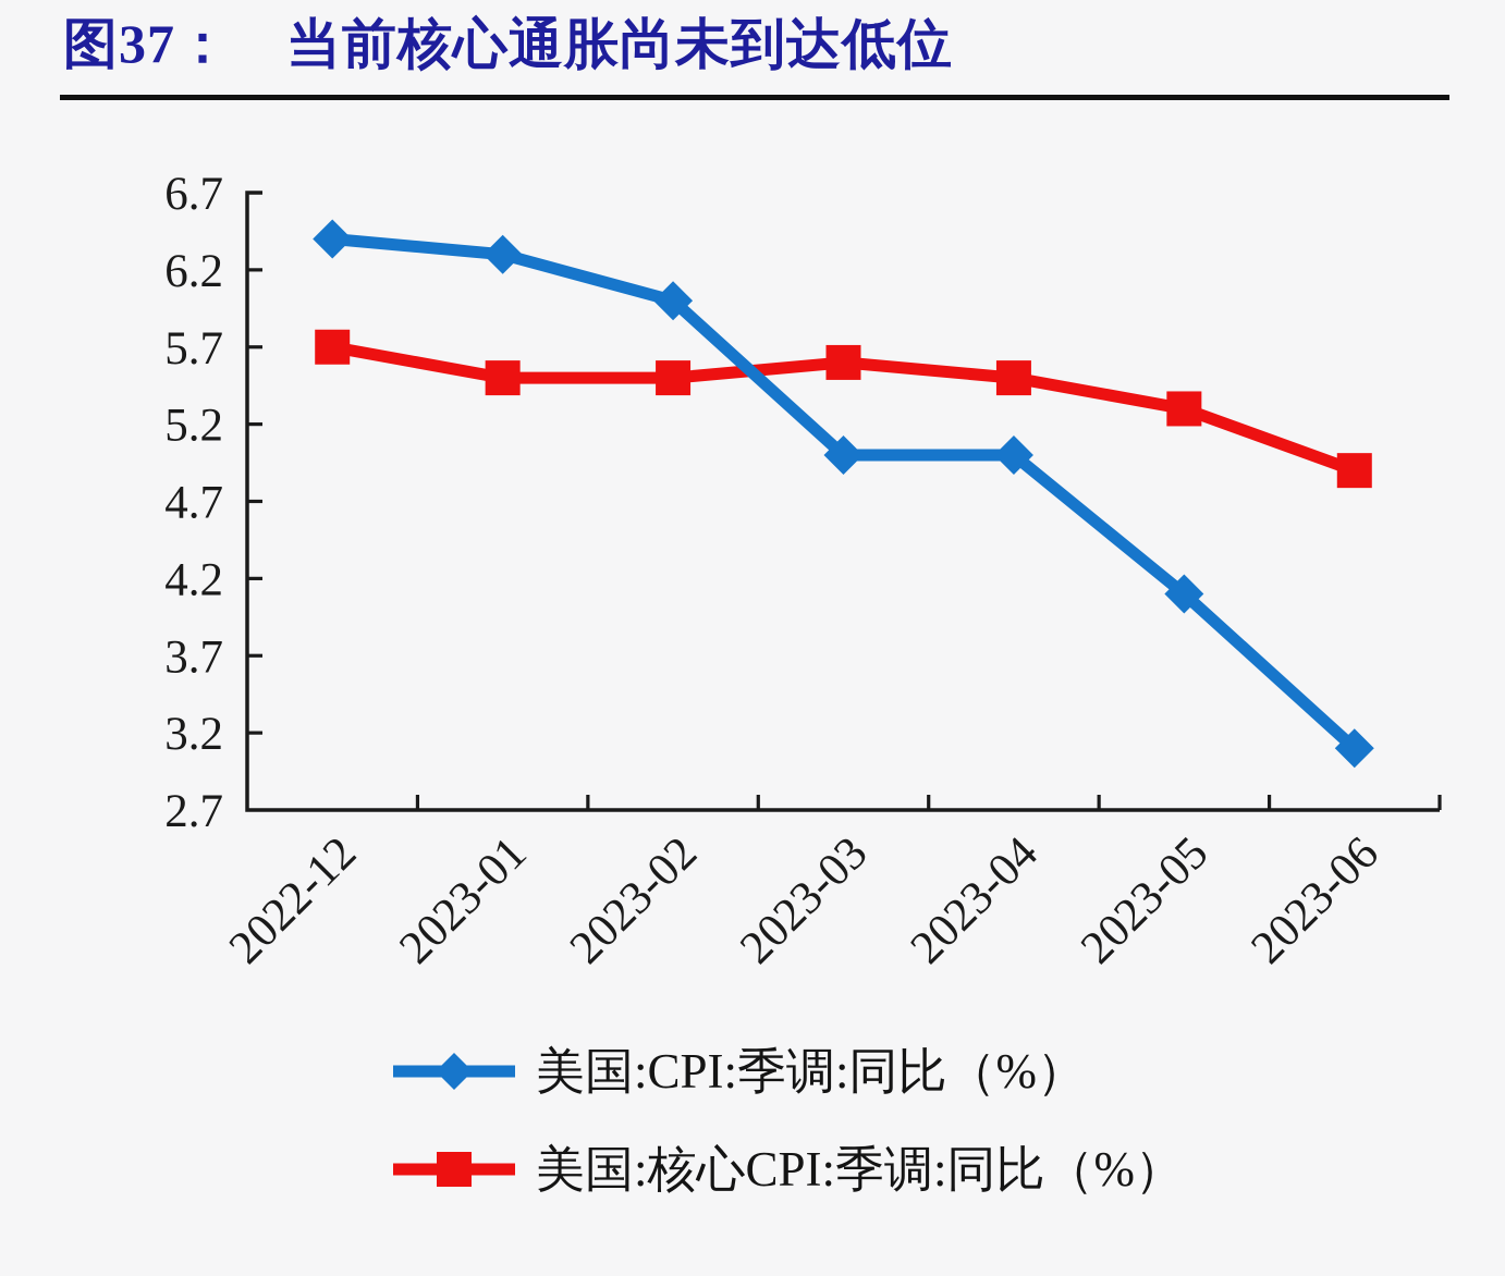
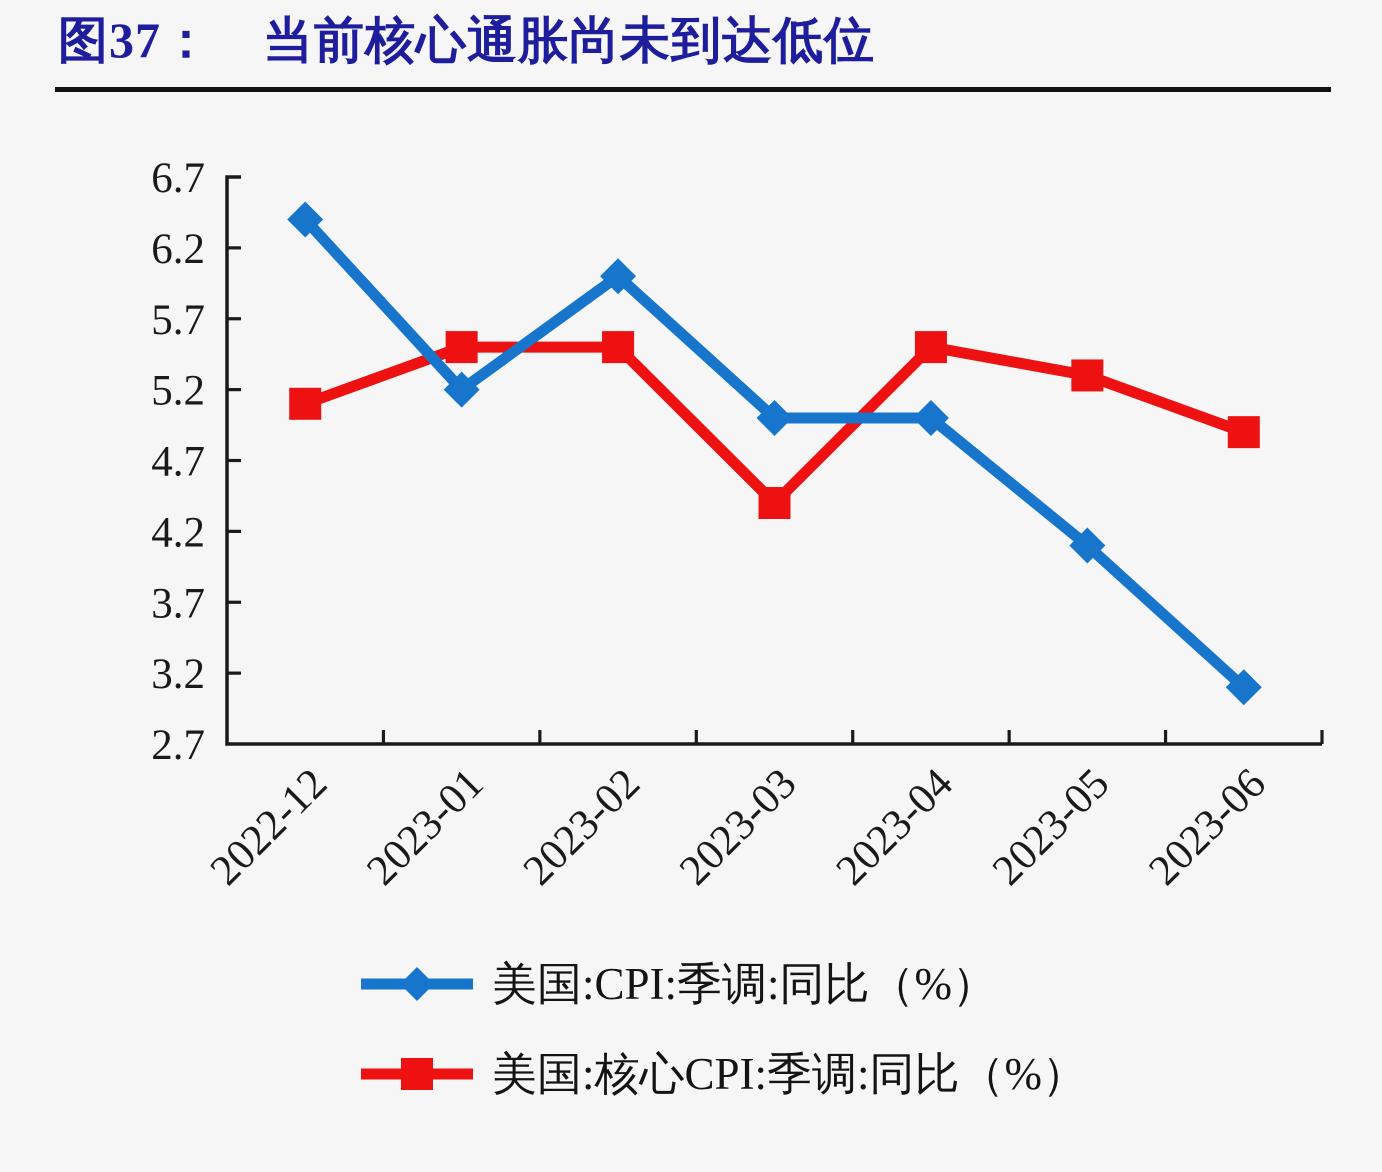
美国:核心CPI:季调:同比（%）/2022-12: 5.7 -> 5.1
美国:CPI:季调:同比（%）/2023-01: 6.3 -> 5.2
美国:核心CPI:季调:同比（%）/2023-03: 5.6 -> 4.4
